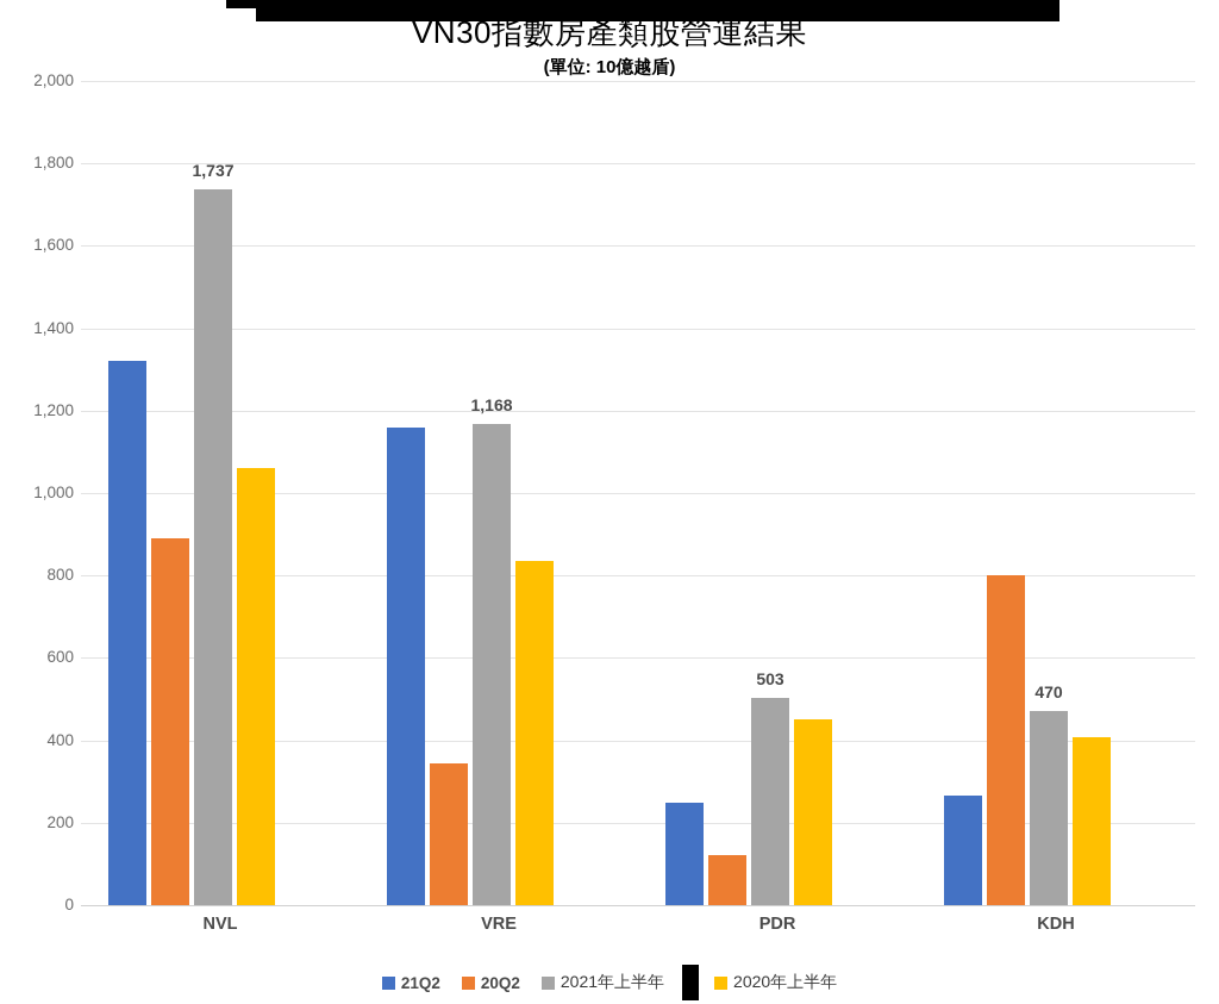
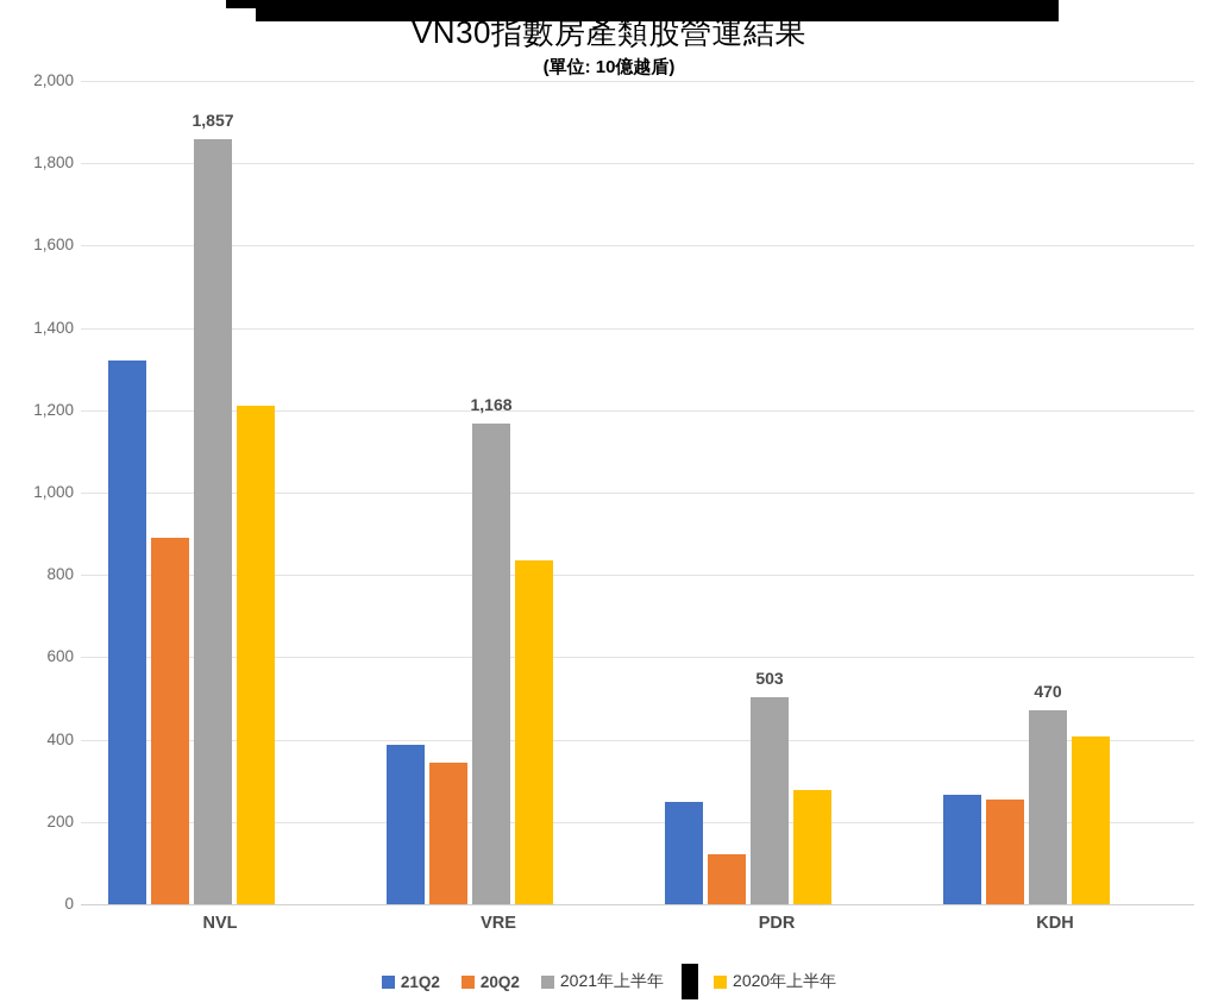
2021年上半年/NVL: 1,737 -> 1,857
2020年上半年/NVL: 1060 -> 1210
21Q2/VRE: 1160 -> 390
2020年上半年/PDR: 450 -> 280
20Q2/KDH: 800 -> 250
